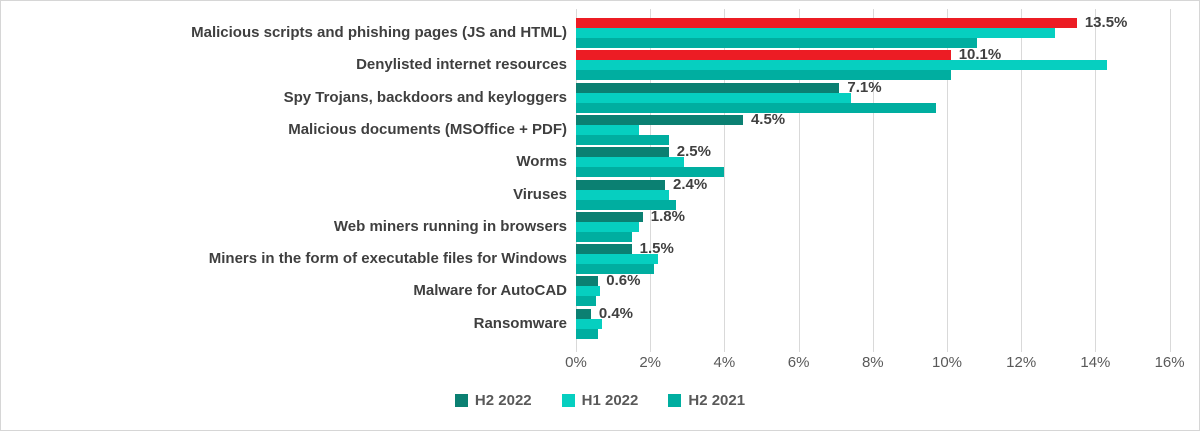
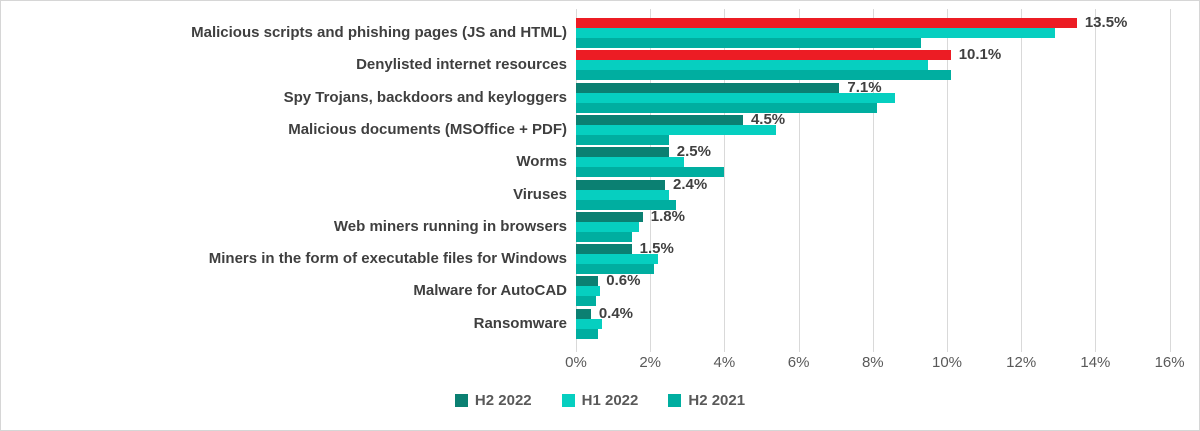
H2 2021/Malicious scripts and phishing pages (JS and HTML): 10.8% -> 9.3%
H1 2022/Denylisted internet resources: 14.3% -> 9.5%
H1 2022/Spy Trojans, backdoors and keyloggers: 7.4% -> 8.6%
H2 2021/Spy Trojans, backdoors and keyloggers: 9.7% -> 8.1%
H1 2022/Malicious documents (MSOffice + PDF): 1.7% -> 5.4%
